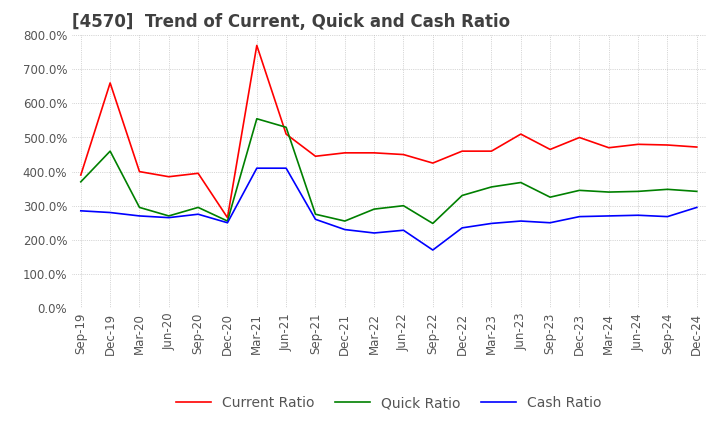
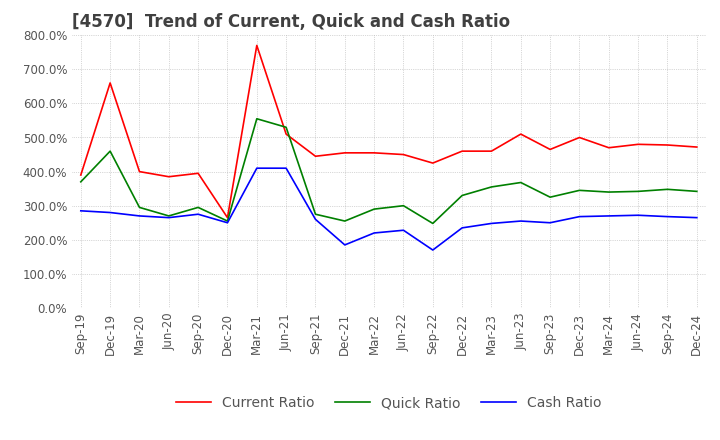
Cash Ratio/Dec-21: 230% -> 185%
Cash Ratio/Dec-24: 295% -> 265%
